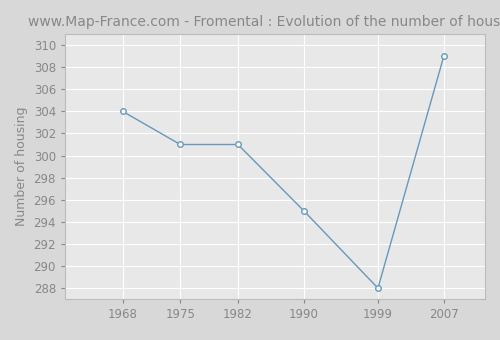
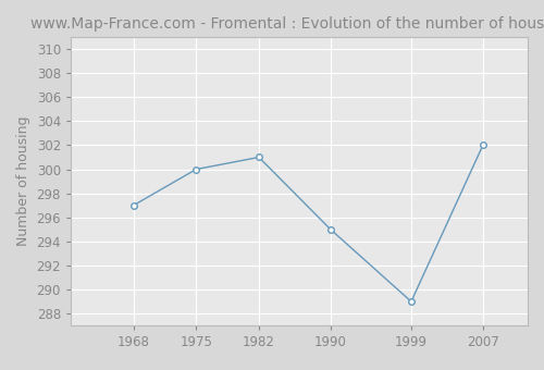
1968: 304 -> 297
1975: 301 -> 300
1999: 288 -> 289
2007: 309 -> 302
